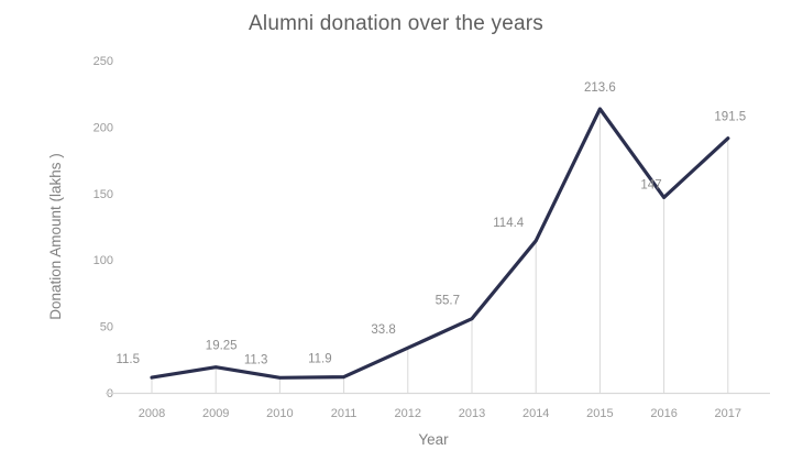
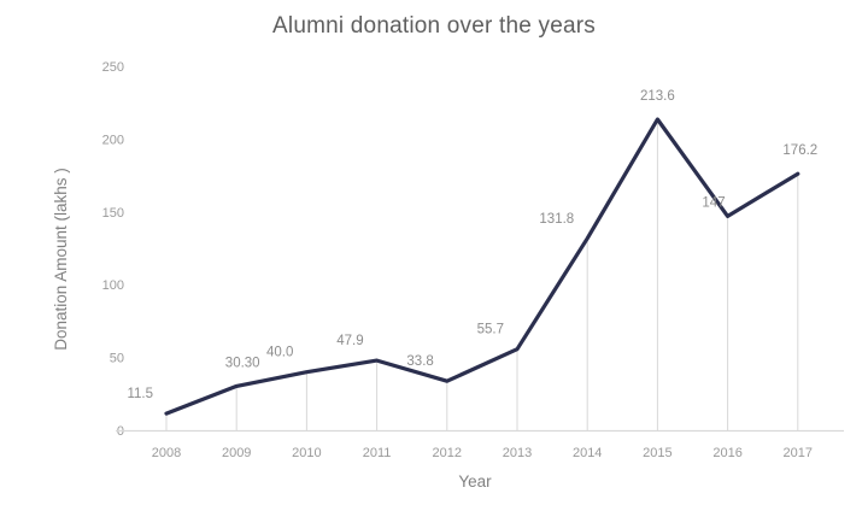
2009: 19.25 -> 30.30
2010: 11.3 -> 40.0
2011: 11.9 -> 47.9
2014: 114.4 -> 131.8
2017: 191.5 -> 176.2
